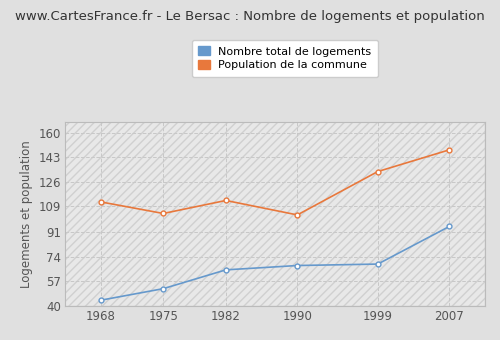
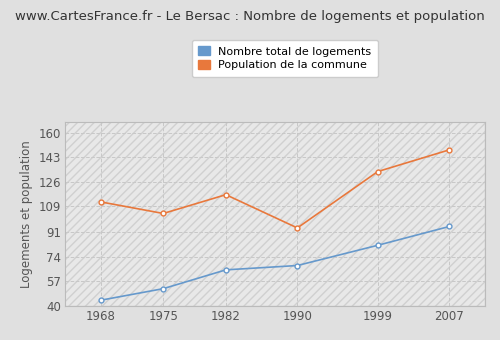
Population de la commune/1982: 113 -> 117
Population de la commune/1990: 103 -> 94
Nombre total de logements/1999: 69 -> 82
